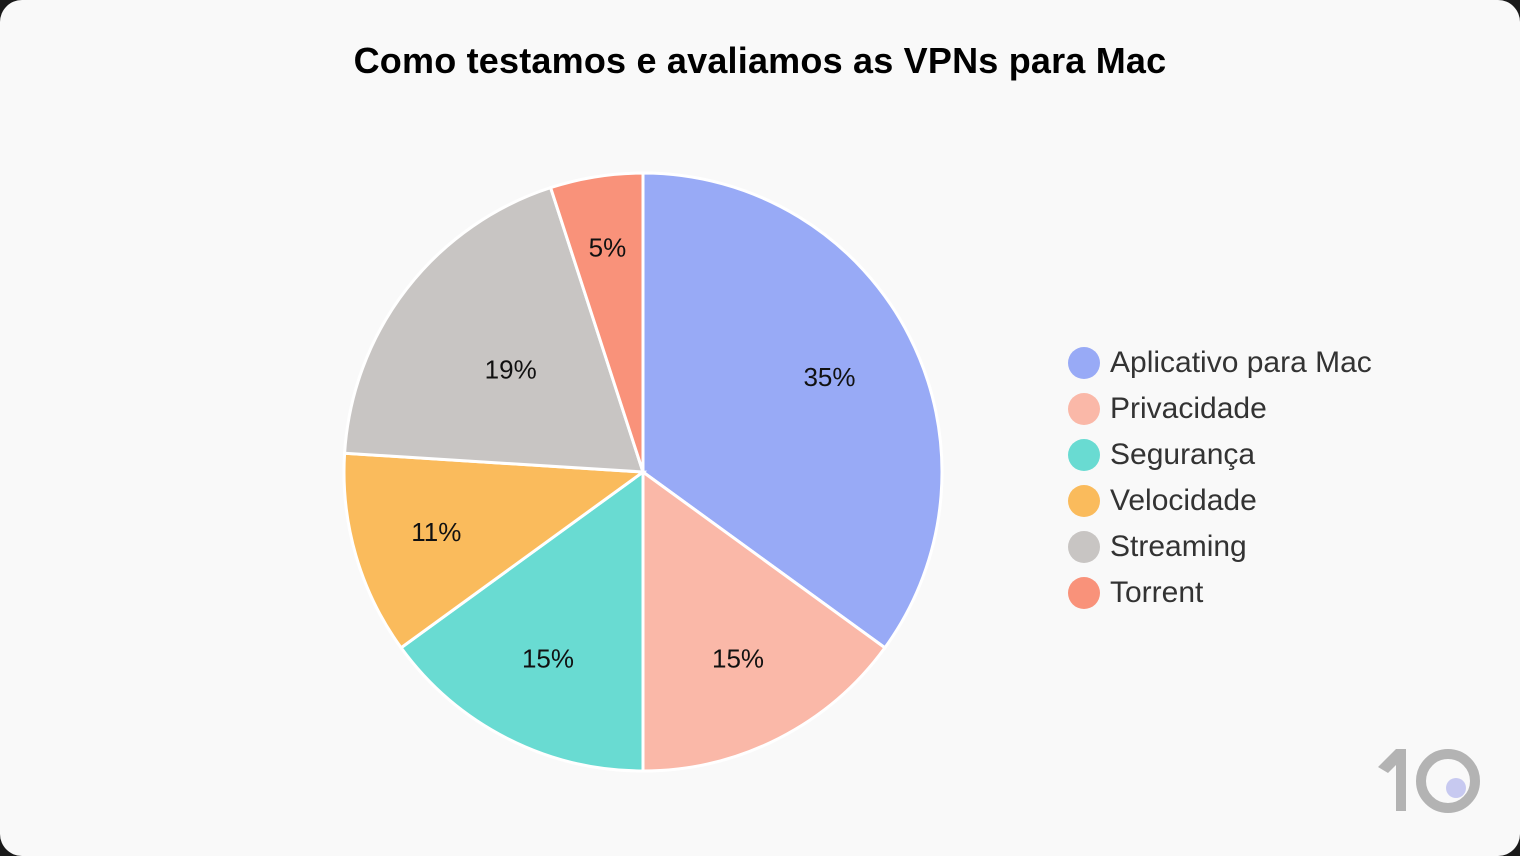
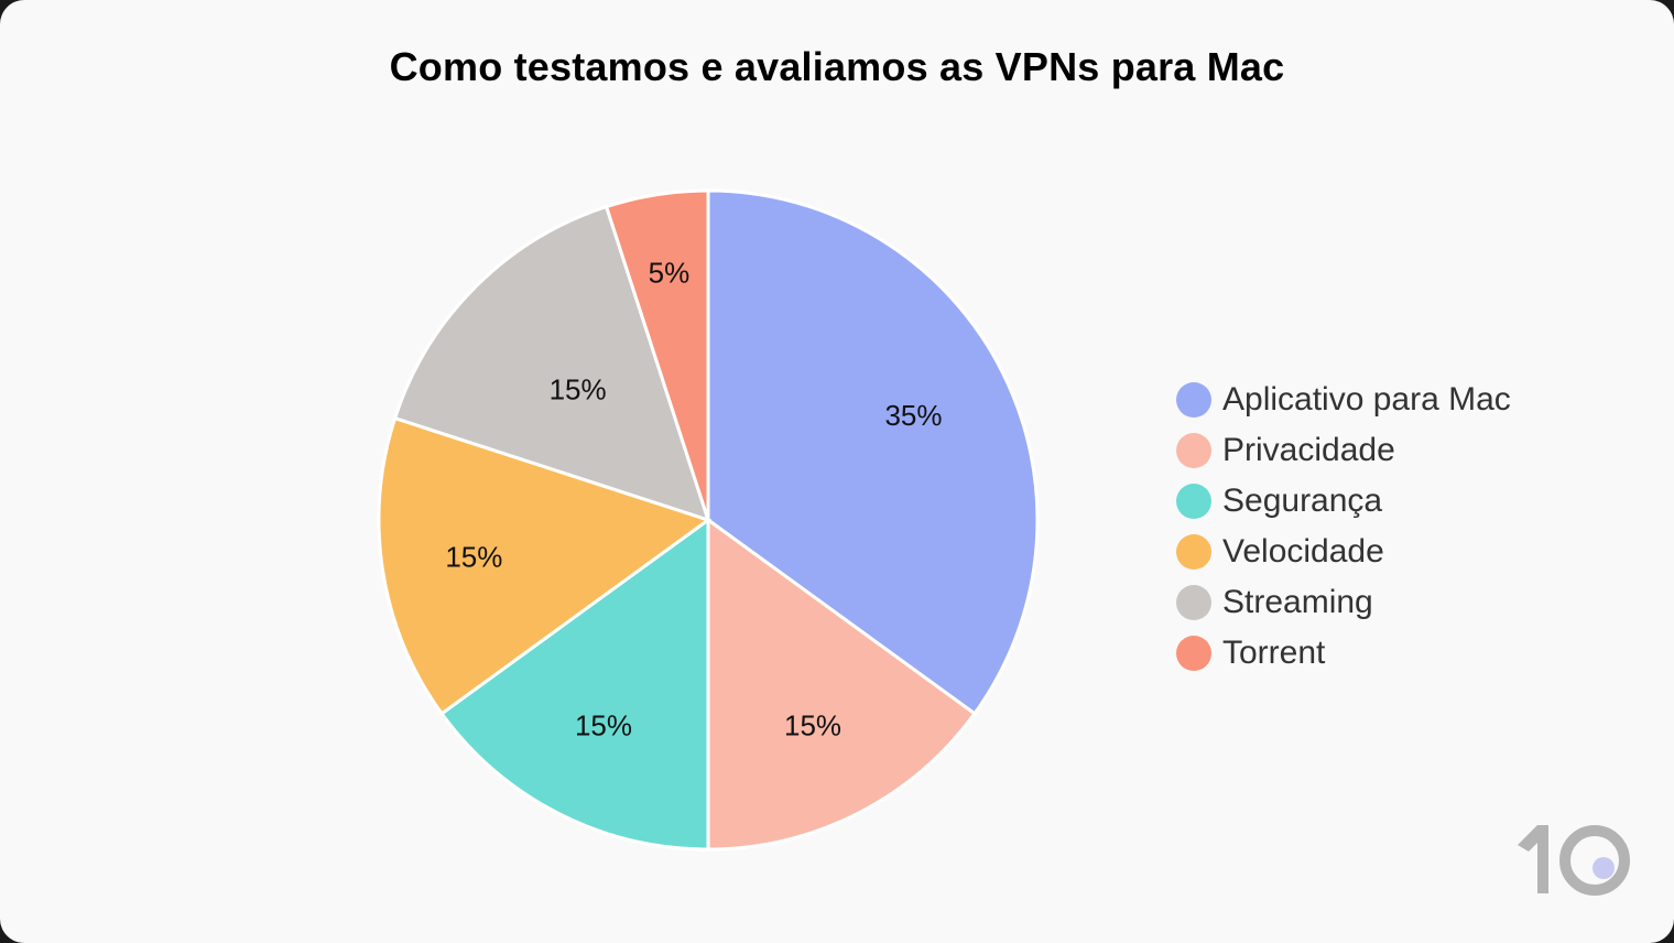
Velocidade: 11% -> 15%
Streaming: 19% -> 15%
